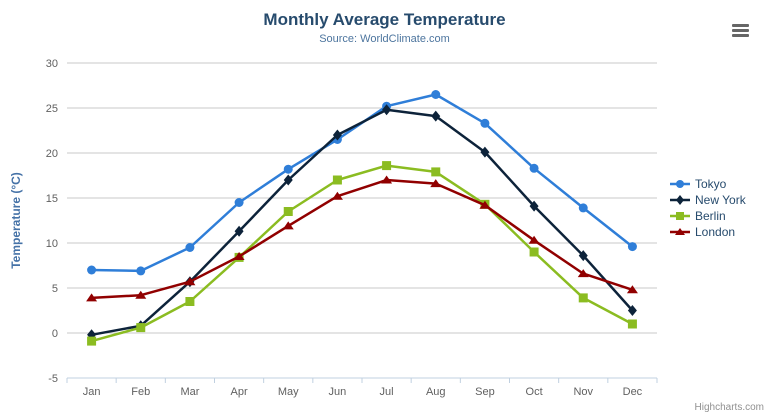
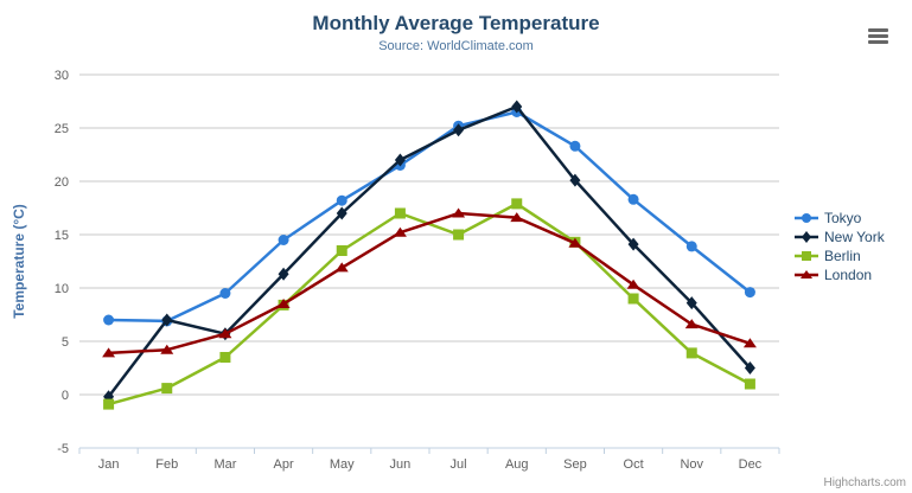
New York/Feb: 1 -> 7
Berlin/Jul: 19 -> 15
New York/Aug: 24 -> 27
